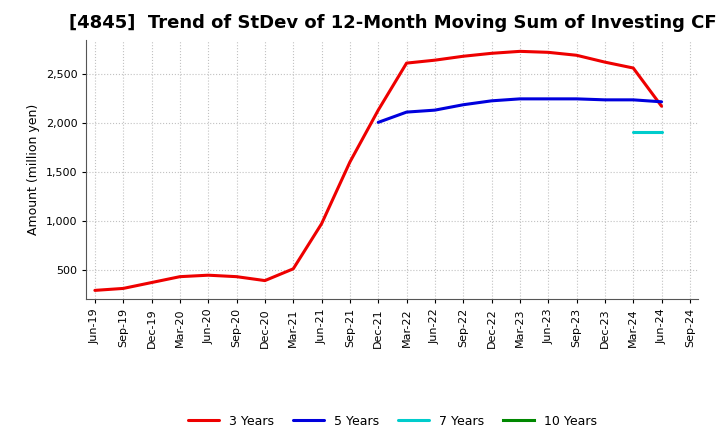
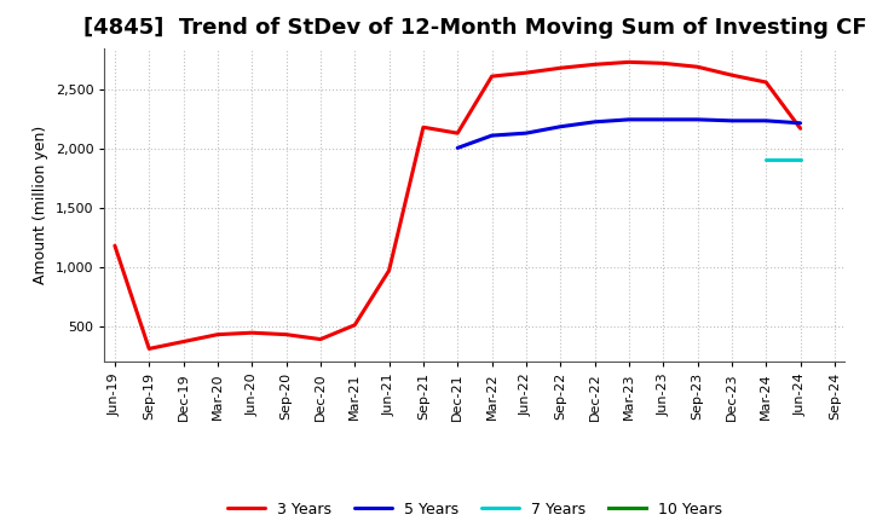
3 Years/Jun-19: 290 -> 1,180
3 Years/Sep-21: 1,600 -> 2,180
